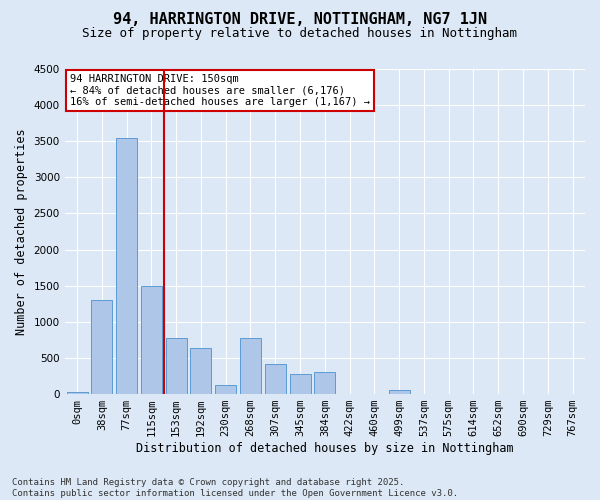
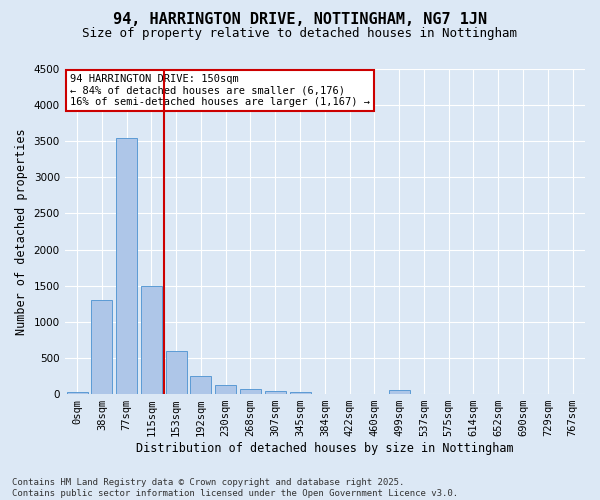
153sqm: 780 -> 600
192sqm: 640 -> 250
268sqm: 780 -> 70
307sqm: 420 -> 40
345sqm: 280 -> 30
384sqm: 300 -> 0
